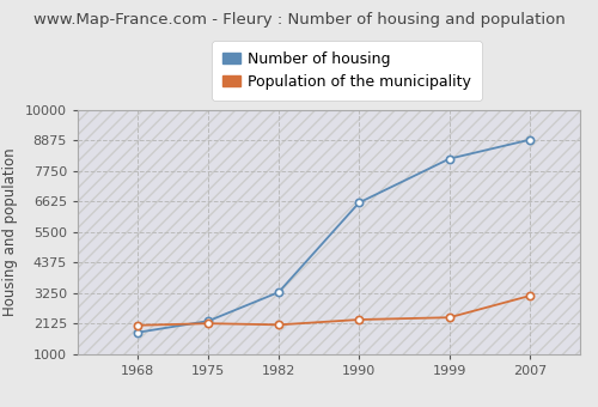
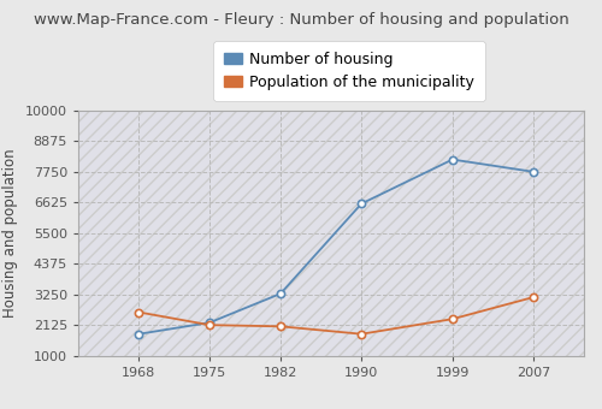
Population of the municipality/1968: 2060 -> 2600
Population of the municipality/1990: 2270 -> 1800
Number of housing/2007: 8900 -> 7750
